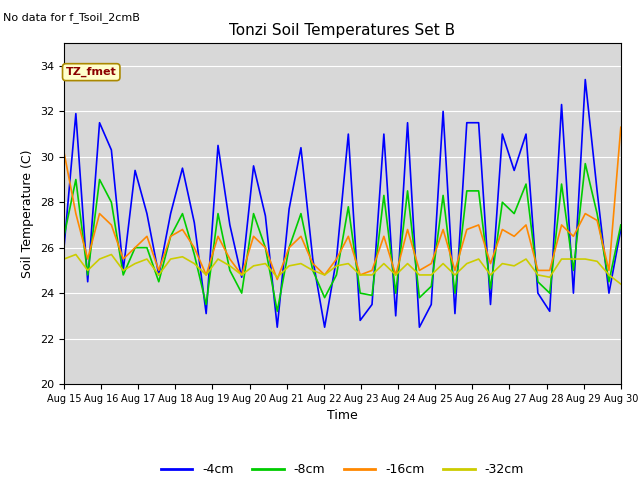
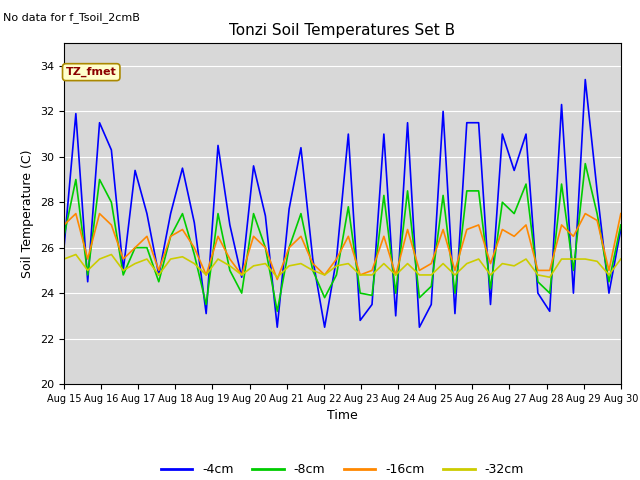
-16cm/Aug 15: 30.2 -> 27.0
-16cm/Aug 30: 31.3 -> 27.5
-32cm/Aug 30: 24.4 -> 25.5
